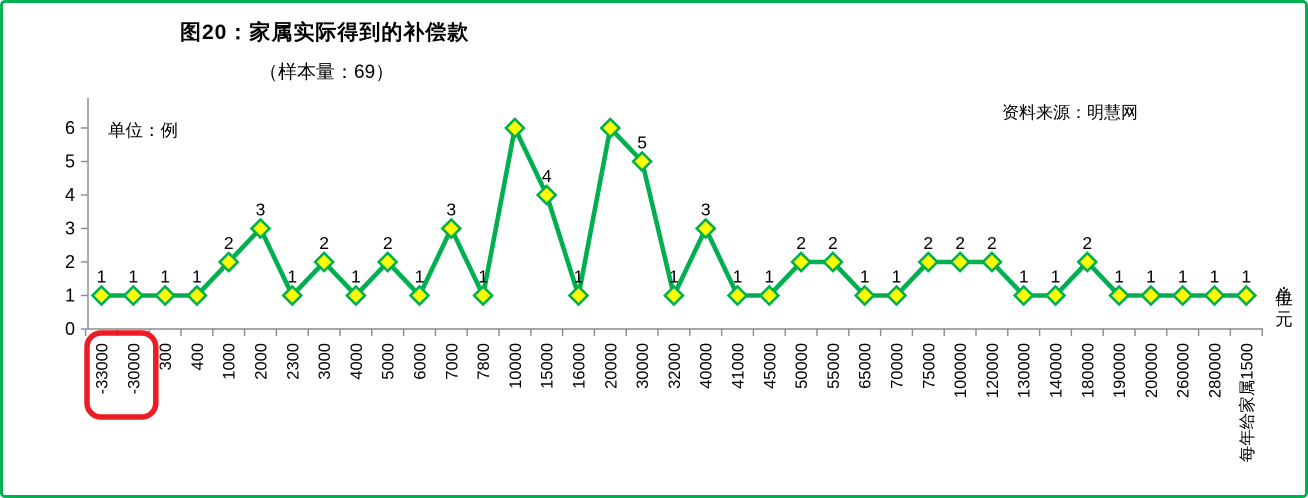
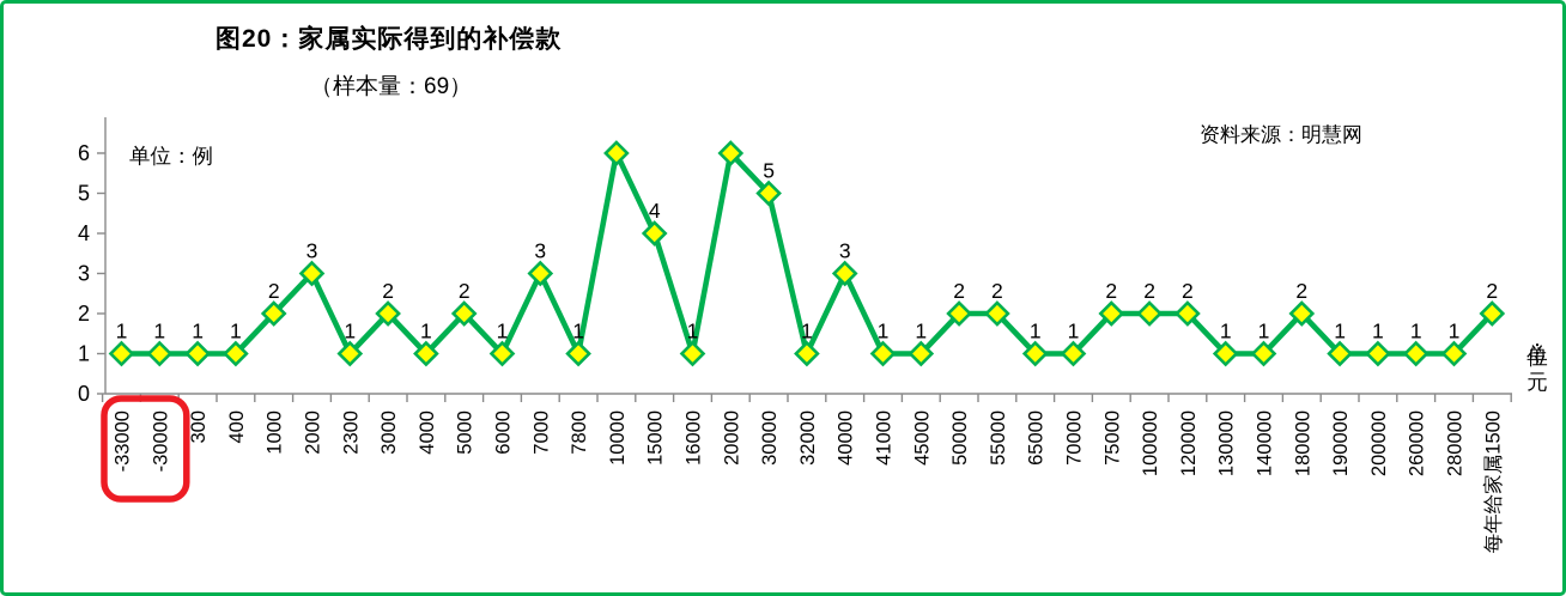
每年给家属1500: 1 -> 2
